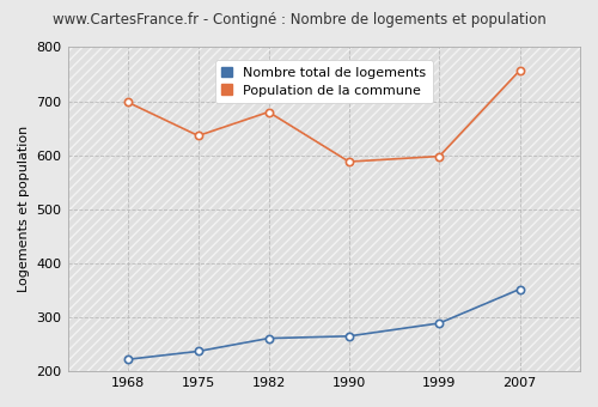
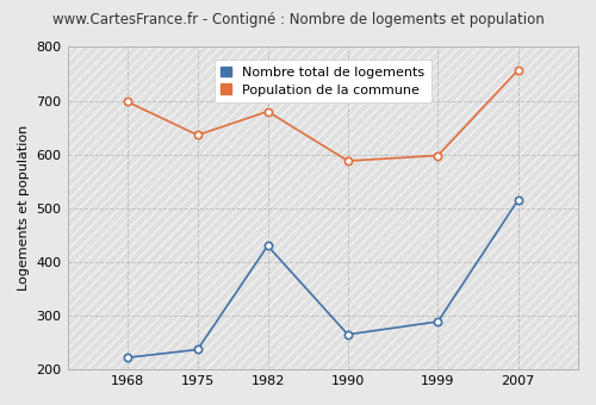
Nombre total de logements/1982: 261 -> 430
Nombre total de logements/2007: 352 -> 515
